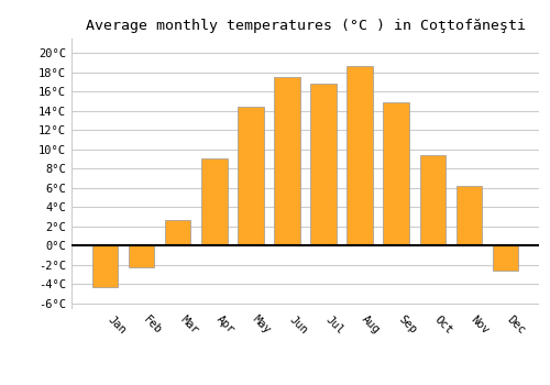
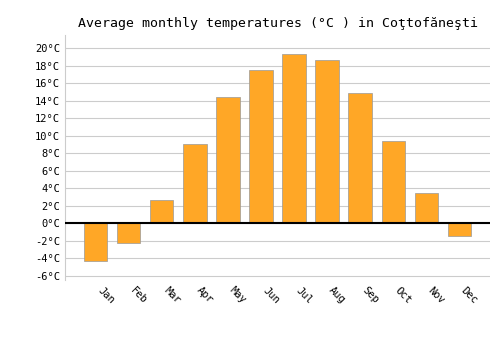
Jul: 16.8°C -> 19.3°C
Nov: 6.2°C -> 3.5°C
Dec: -2.6°C -> -1.5°C
